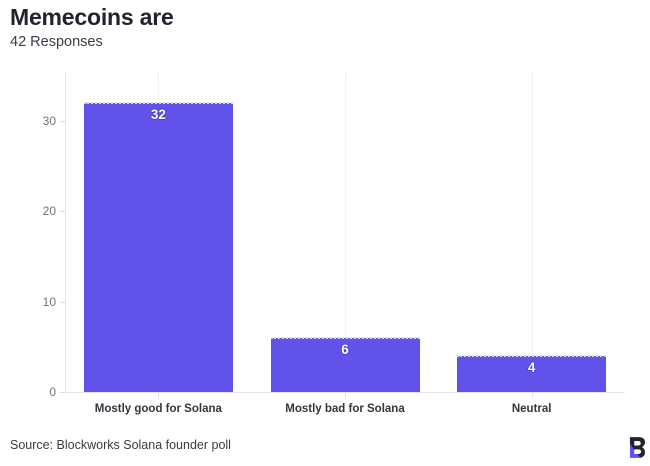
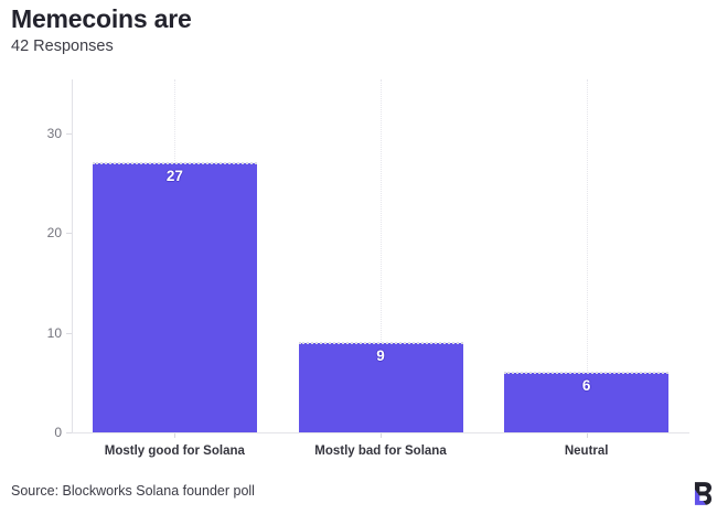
Mostly good for Solana: 32 -> 27
Mostly bad for Solana: 6 -> 9
Neutral: 4 -> 6
